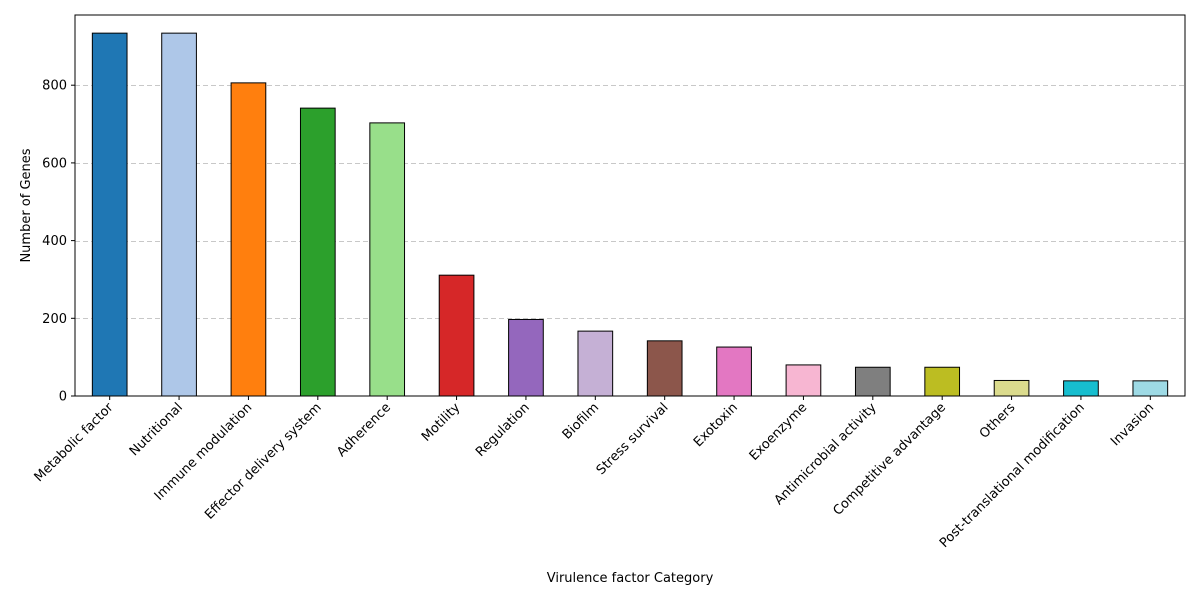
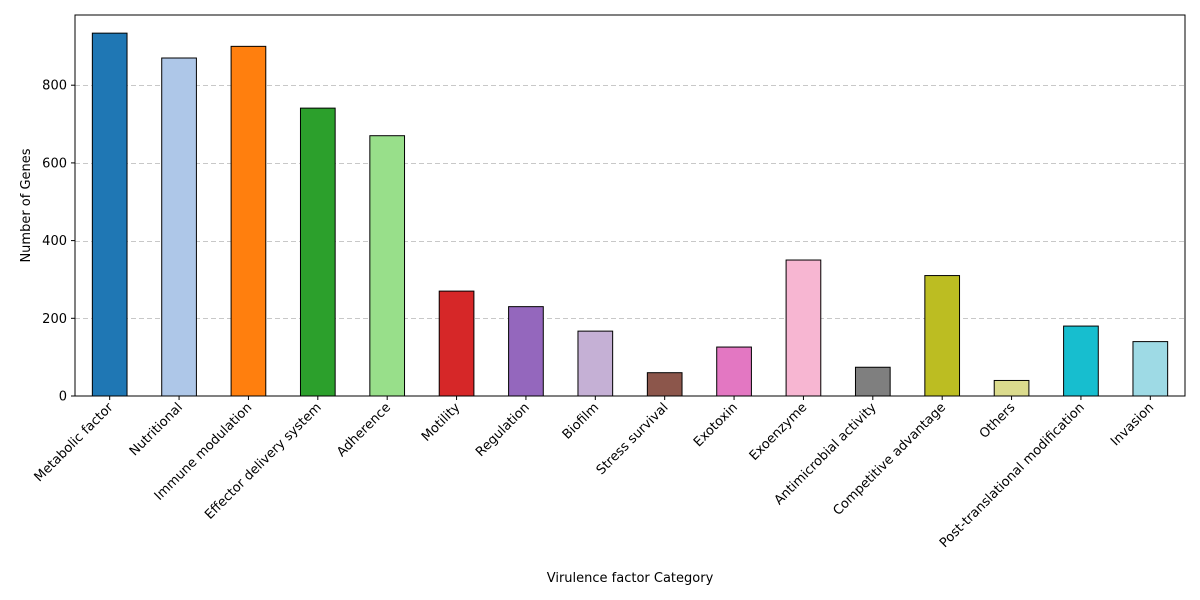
Nutritional: 930 -> 870
Immune modulation: 810 -> 900
Adherence: 700 -> 670
Motility: 310 -> 270
Regulation: 200 -> 230
Stress survival: 140 -> 60
Exoenzyme: 80 -> 350
Competitive advantage: 70 -> 310
Post-translational modification: 40 -> 180
Invasion: 40 -> 140
